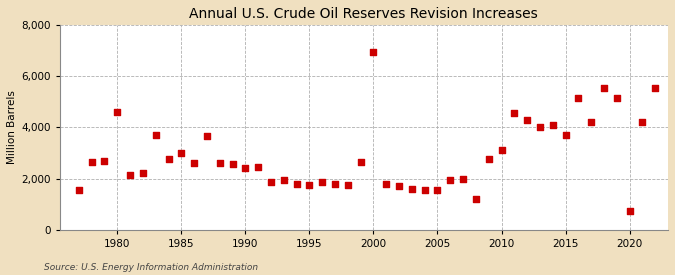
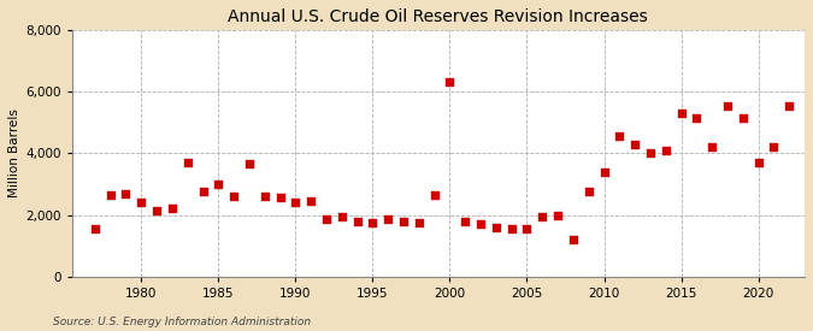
1980: 4,600 -> 2,400
2000: 6,950 -> 6,300
2010: 3,100 -> 3,400
2015: 3,700 -> 5,300
2020: 750 -> 3,700
